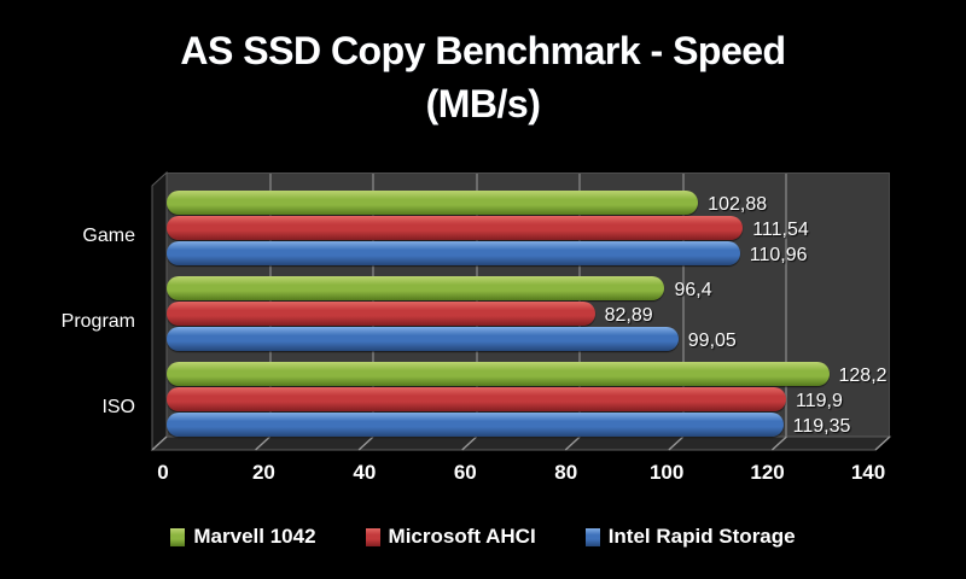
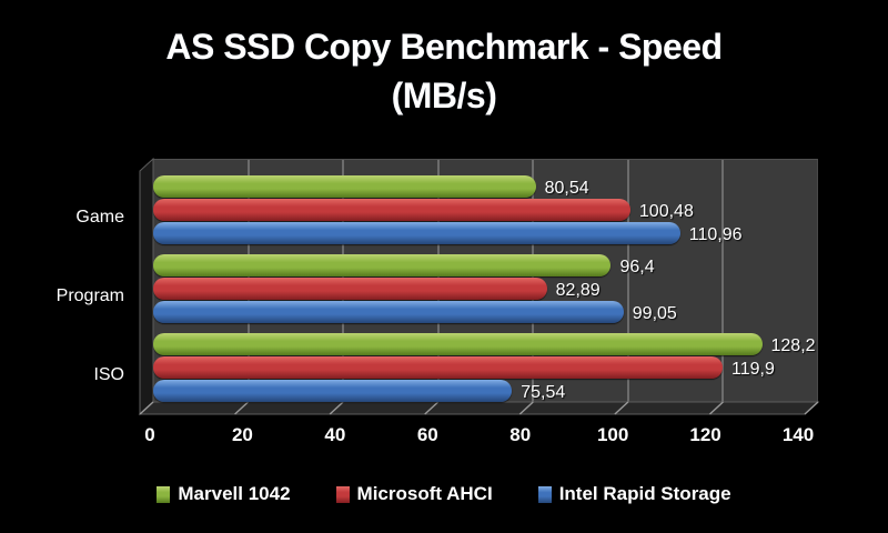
Marvell 1042/Game: 102,88 -> 80,54
Microsoft AHCI/Game: 111,54 -> 100,48
Intel Rapid Storage/ISO: 119,35 -> 75,54
